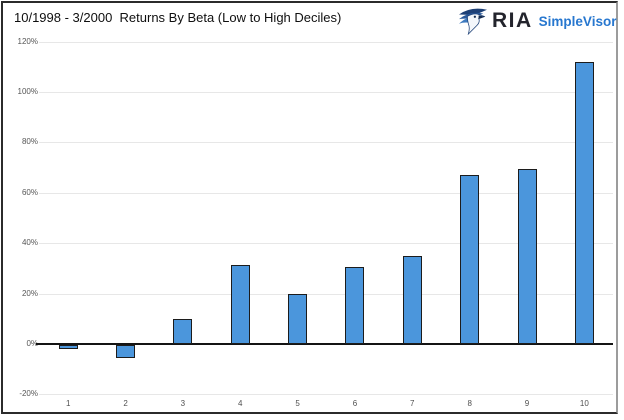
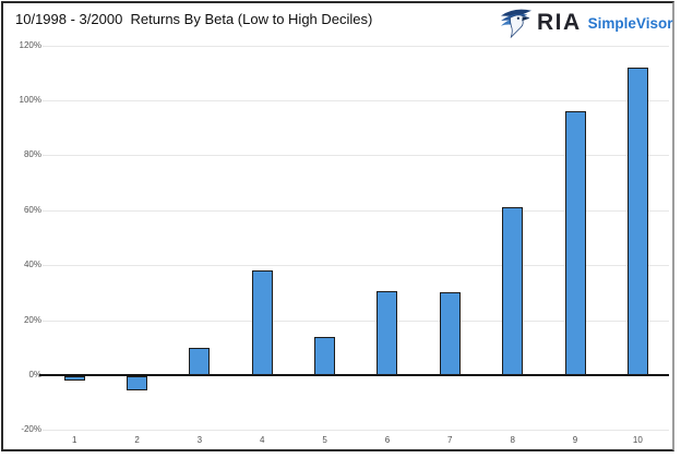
4: 32% -> 38%
5: 20% -> 14%
7: 35% -> 30%
8: 67% -> 61%
9: 70% -> 96%
